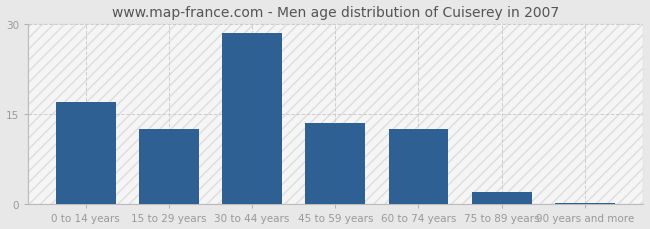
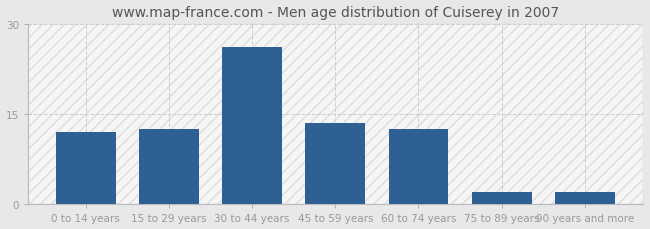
0 to 14 years: 17.0 -> 12.0
30 to 44 years: 28.5 -> 26.2
90 years and more: 0.3 -> 2.0
